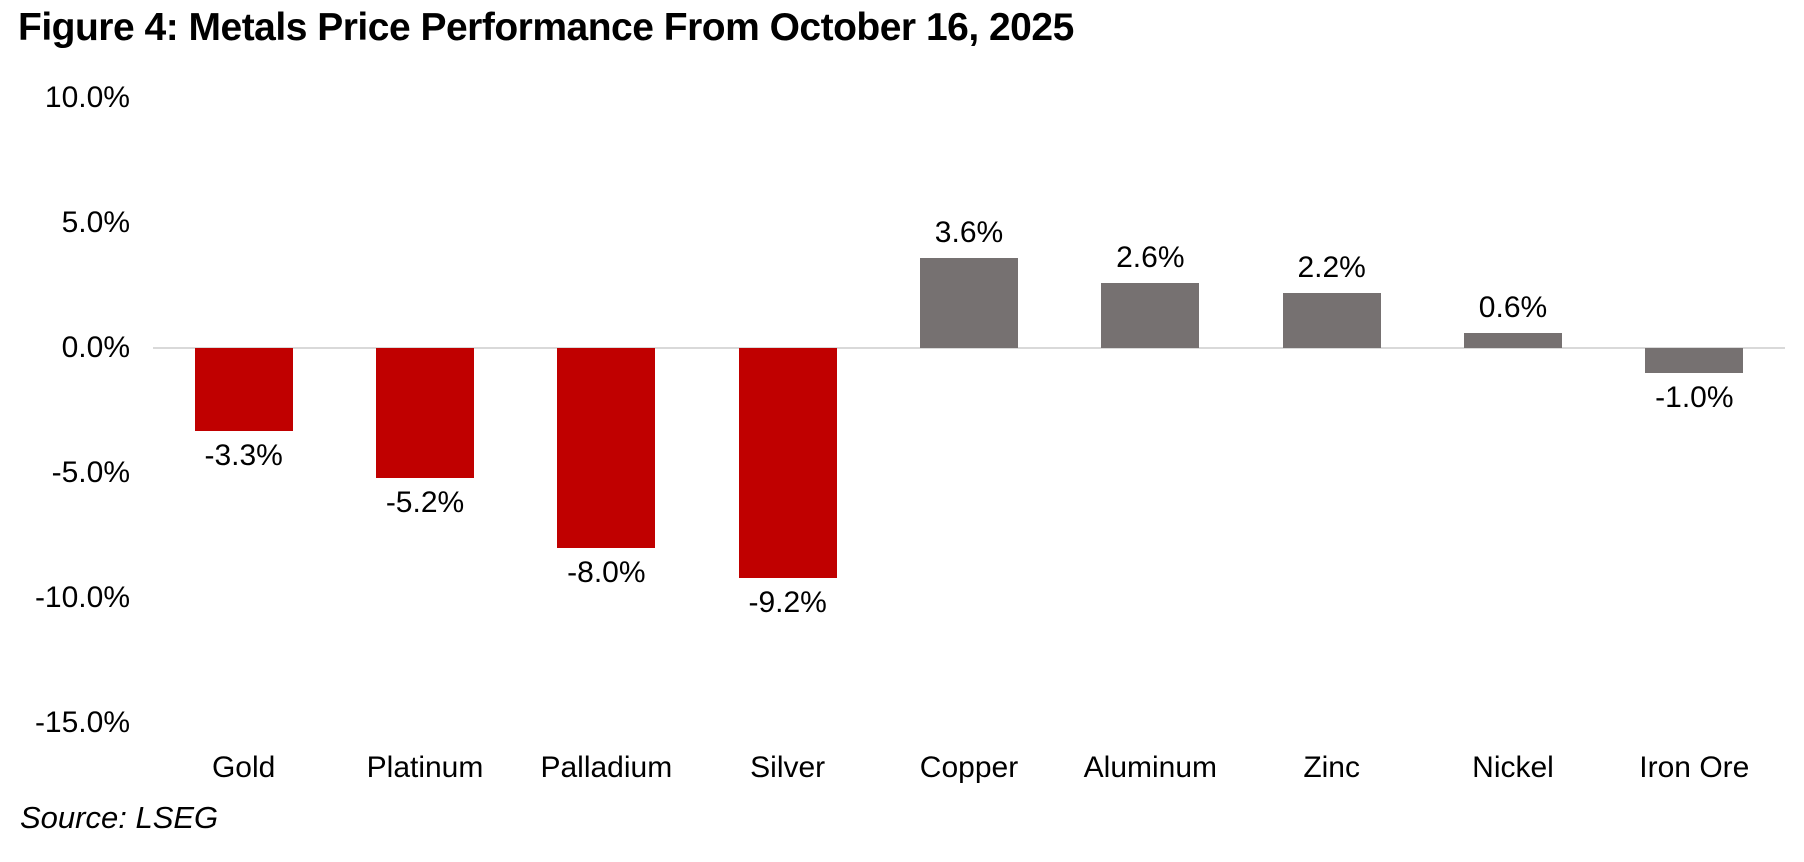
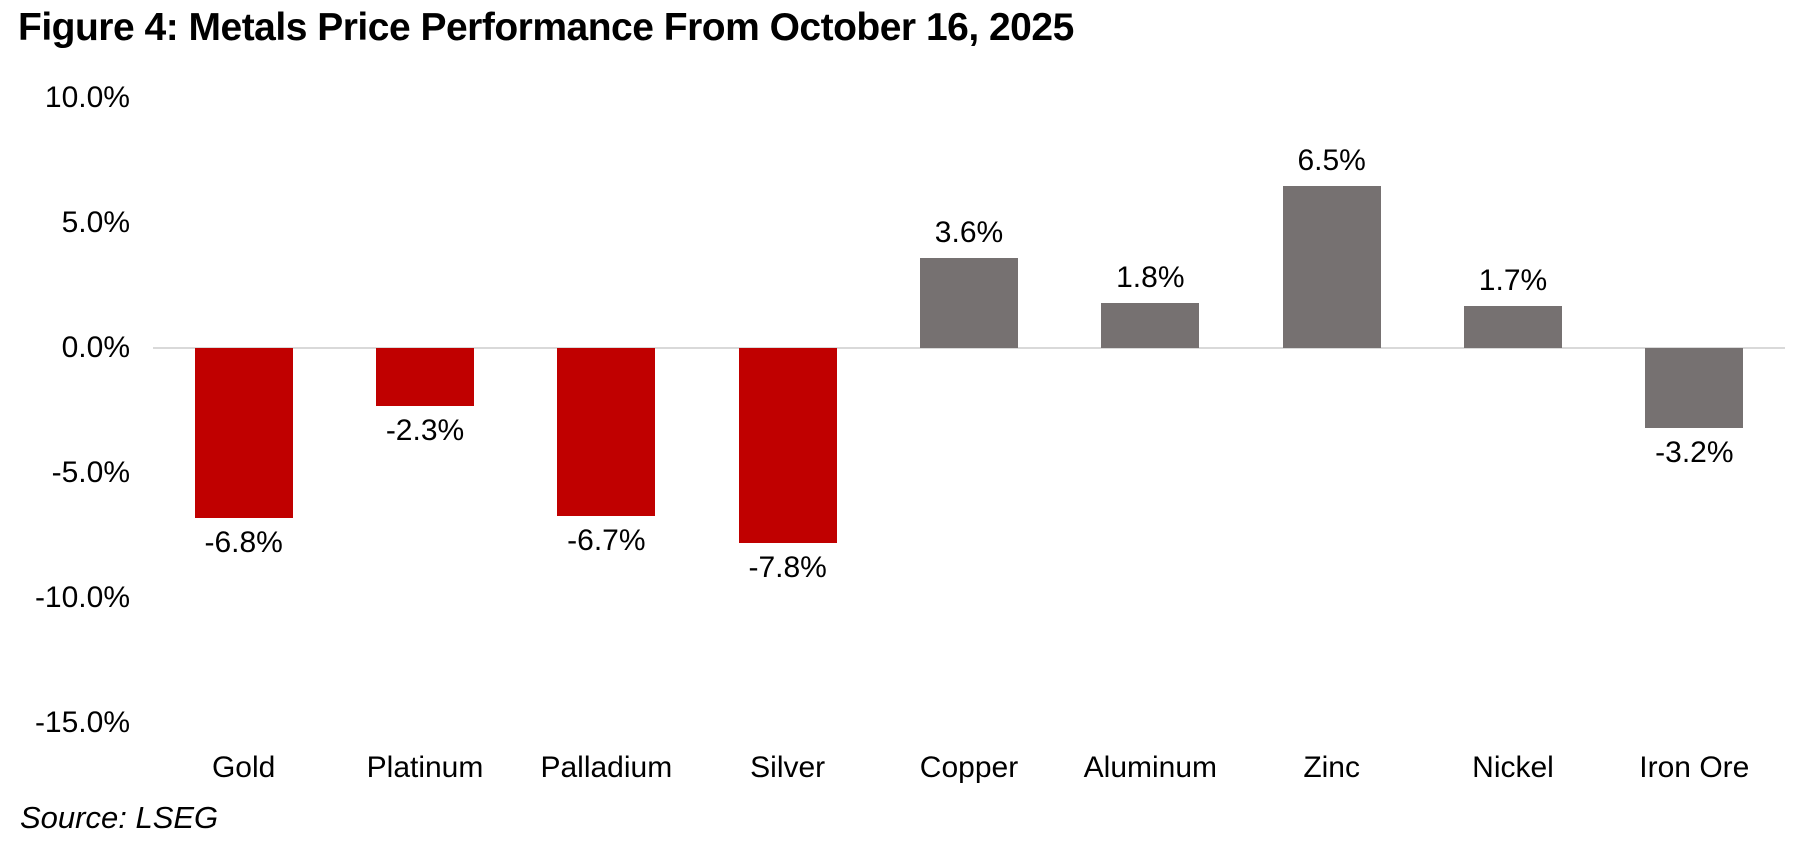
Gold: -3.3% -> -6.8%
Platinum: -5.2% -> -2.3%
Palladium: -8.0% -> -6.7%
Silver: -9.2% -> -7.8%
Aluminum: 2.6% -> 1.8%
Zinc: 2.2% -> 6.5%
Nickel: 0.6% -> 1.7%
Iron Ore: -1.0% -> -3.2%
